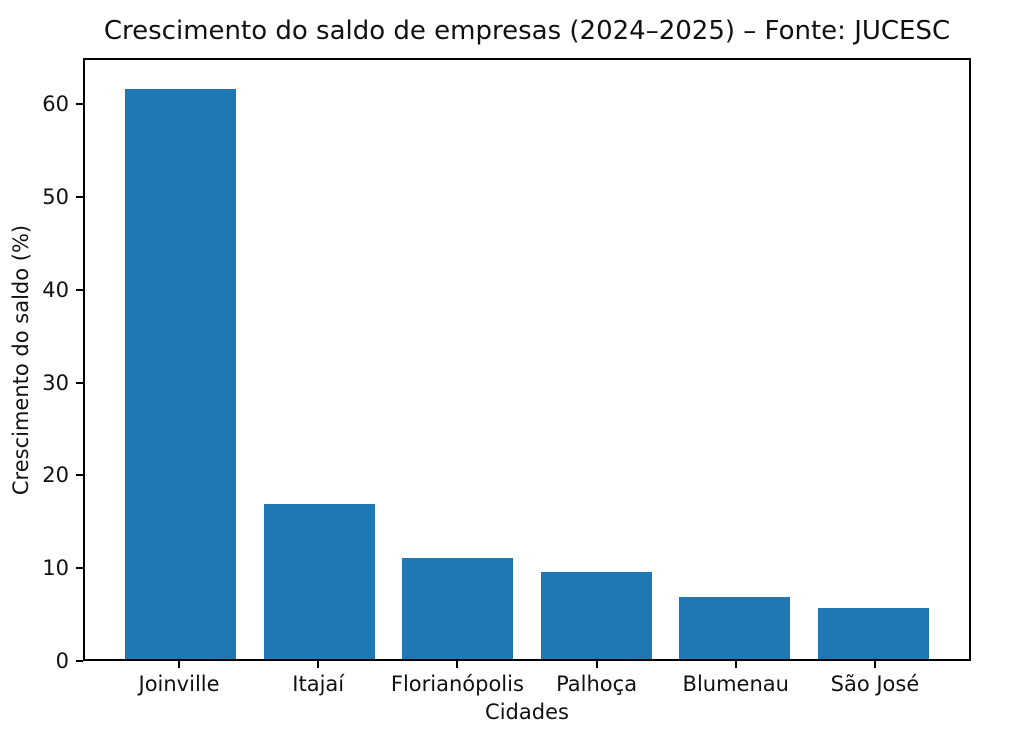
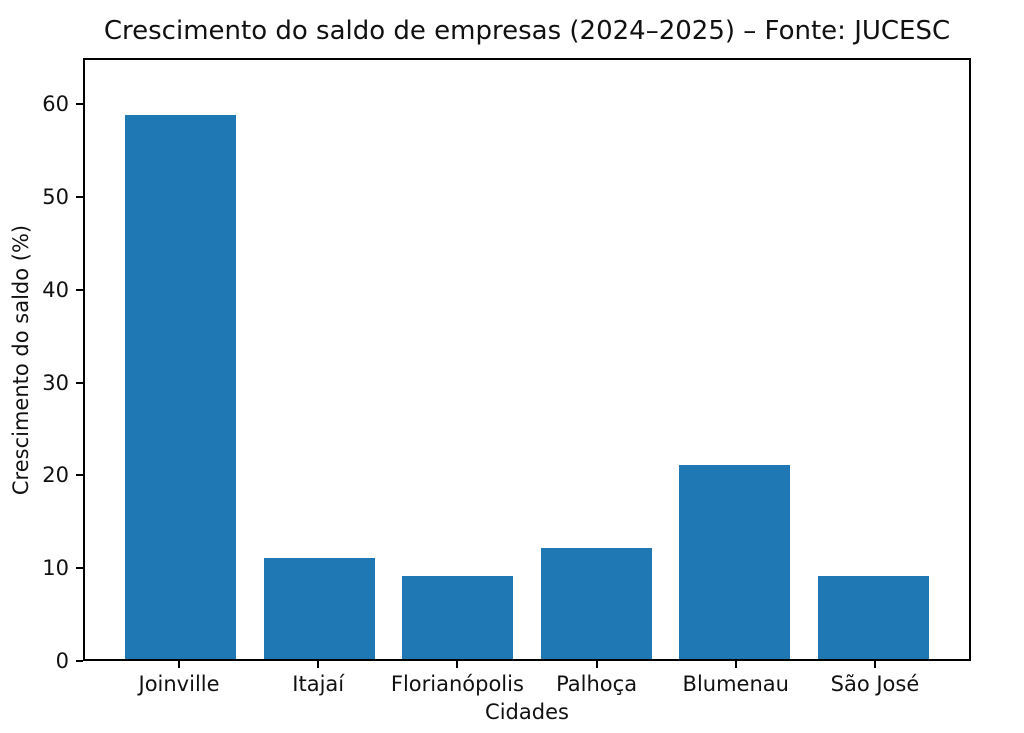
Joinville: 62 -> 59
Itajaí: 17 -> 11
Florianópolis: 11 -> 9
Palhoça: 9 -> 12
Blumenau: 7 -> 21
São José: 6 -> 9
